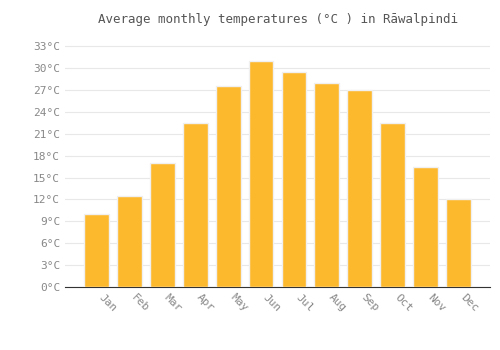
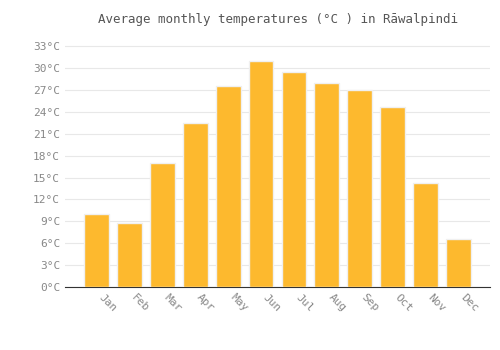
Feb: 12.5°C -> 8.8°C
Oct: 22.5°C -> 24.6°C
Nov: 16.5°C -> 14.2°C
Dec: 12.0°C -> 6.6°C
